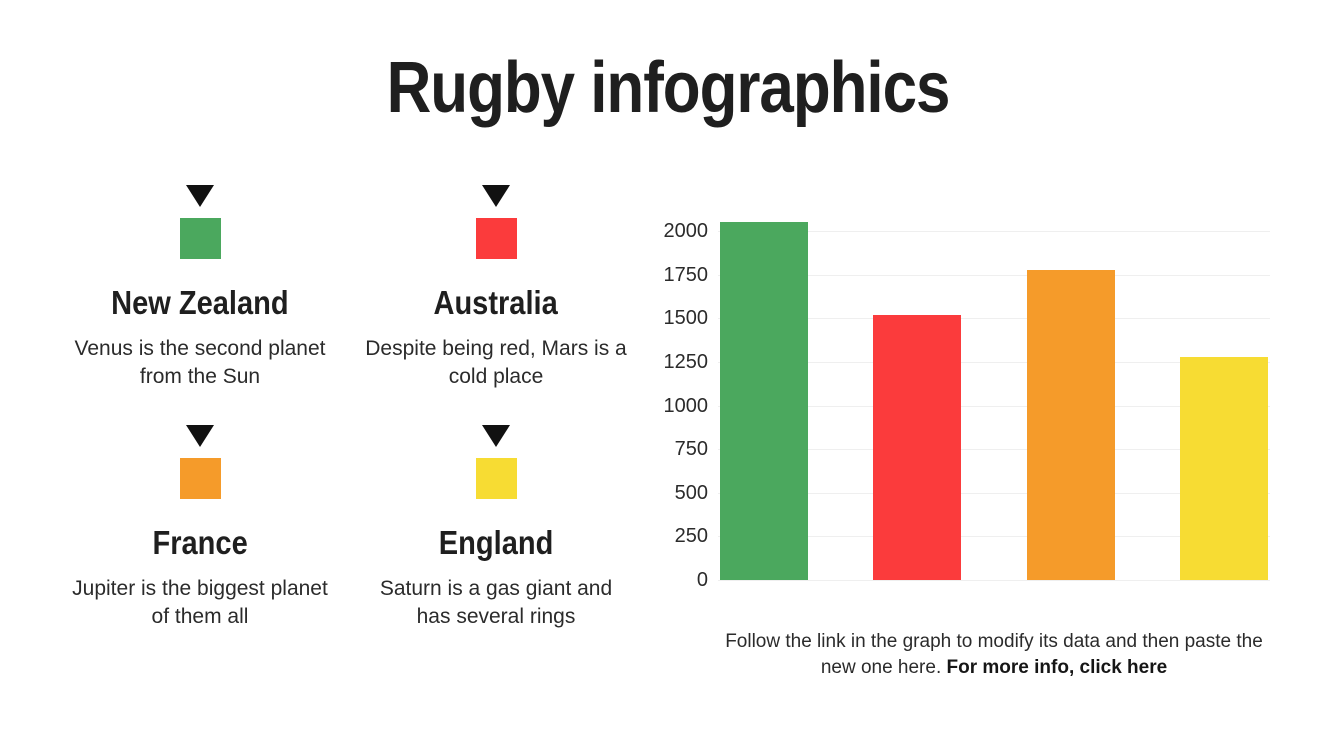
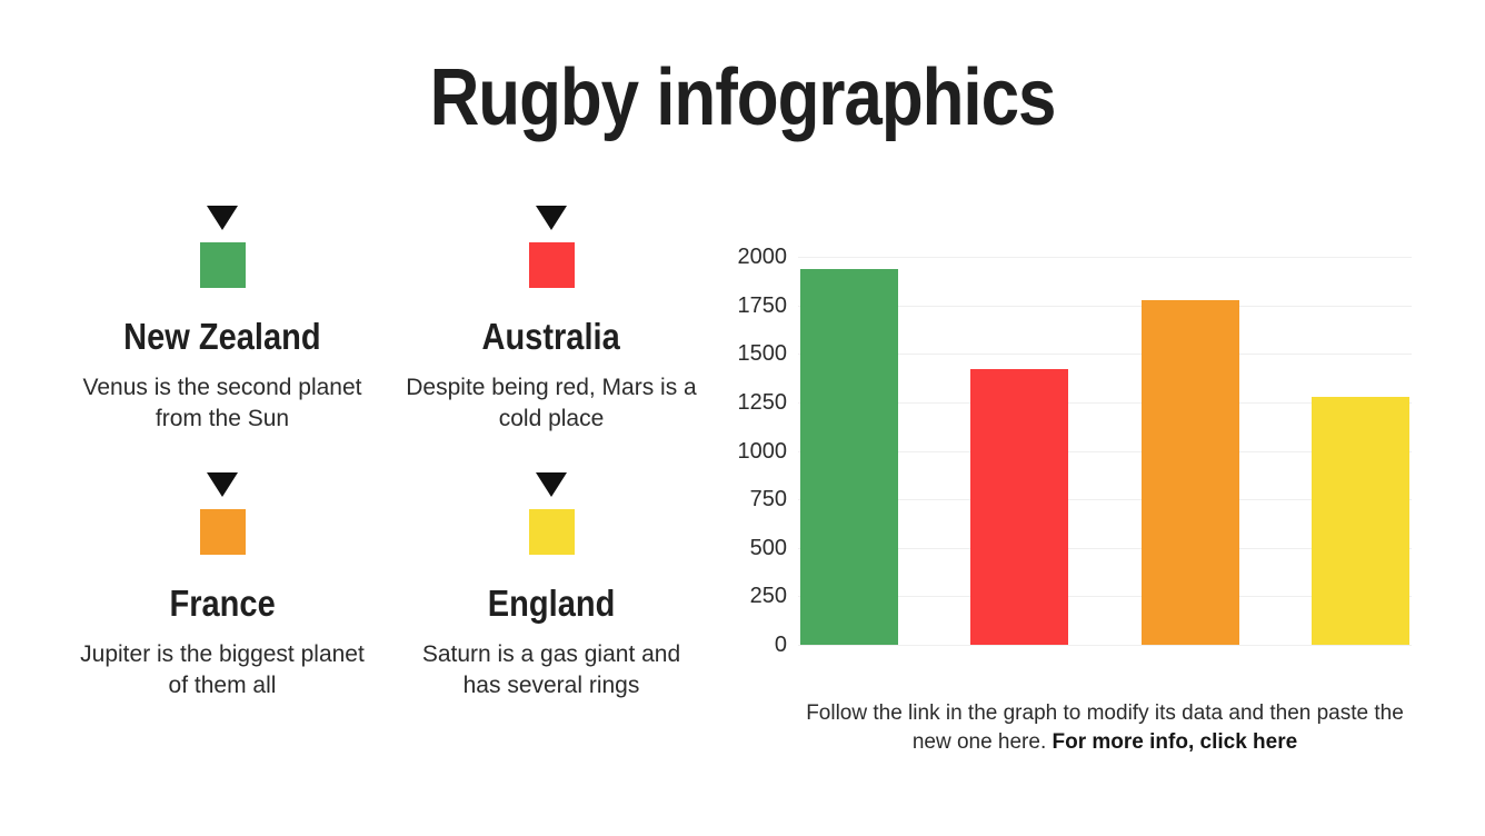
New Zealand: 2050 -> 1940
Australia: 1520 -> 1420
